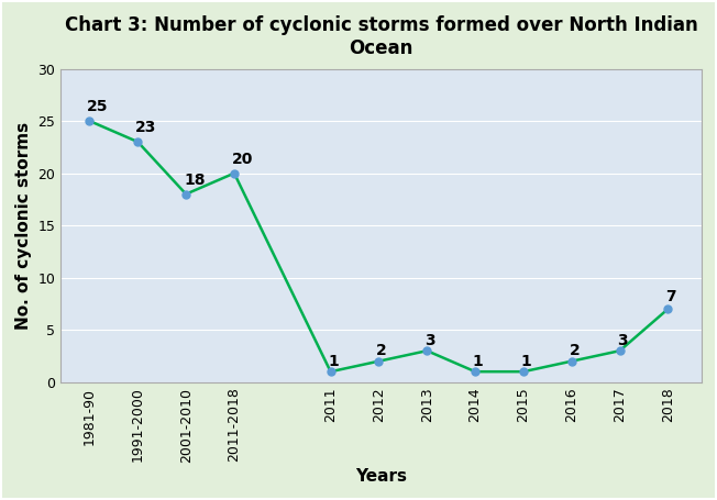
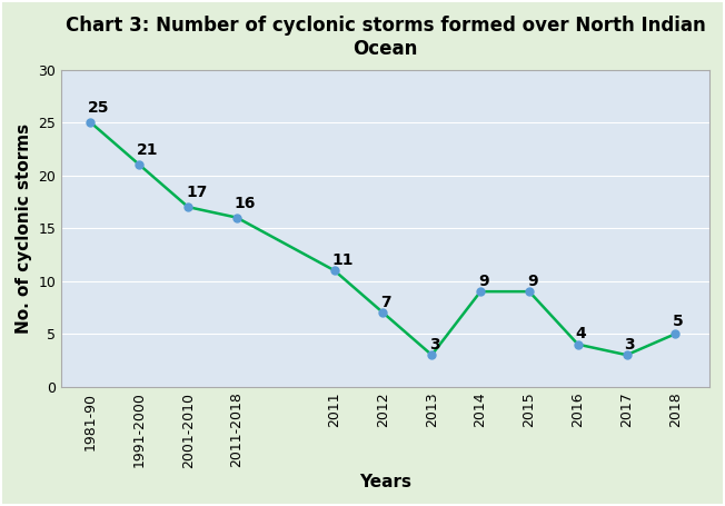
1991-2000: 23 -> 21
2001-2010: 18 -> 17
2011-2018: 20 -> 16
2011: 1 -> 11
2012: 2 -> 7
2014: 1 -> 9
2015: 1 -> 9
2016: 2 -> 4
2018: 7 -> 5
